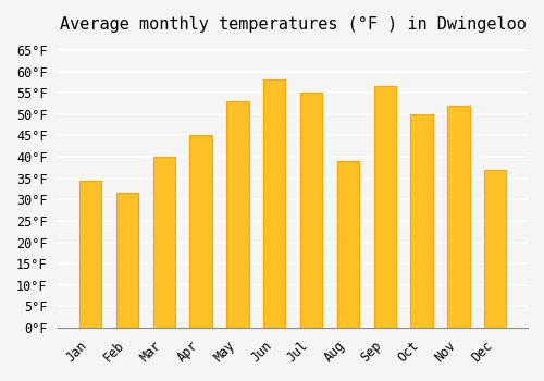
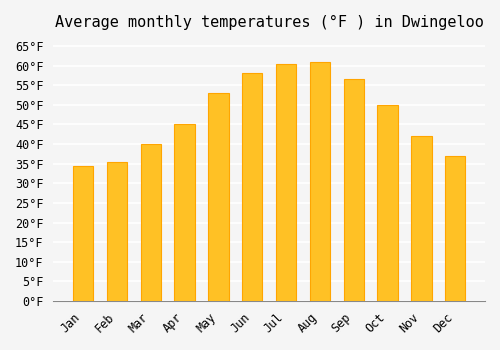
Feb: 31.5°F -> 35.5°F
Jul: 55.0°F -> 60.5°F
Aug: 39.0°F -> 61.0°F
Nov: 52.0°F -> 42.0°F
